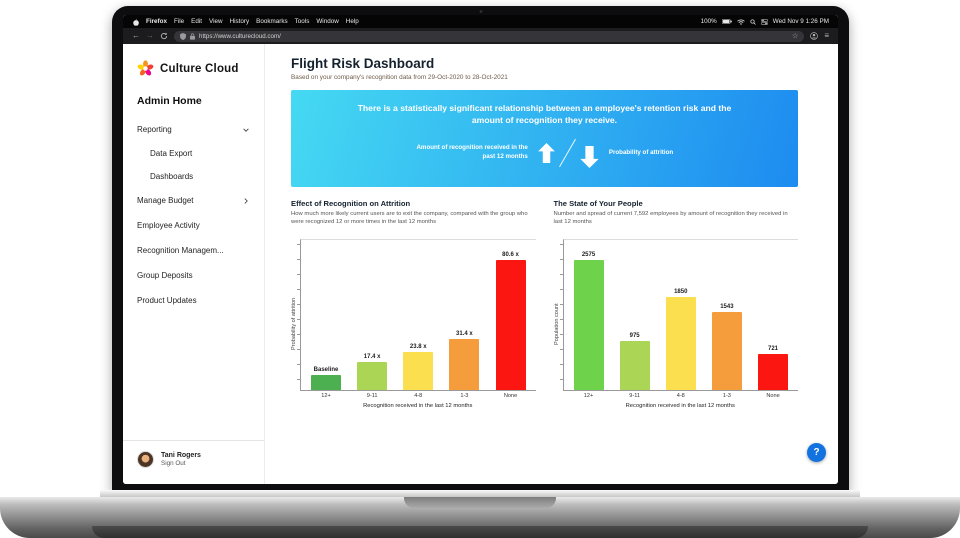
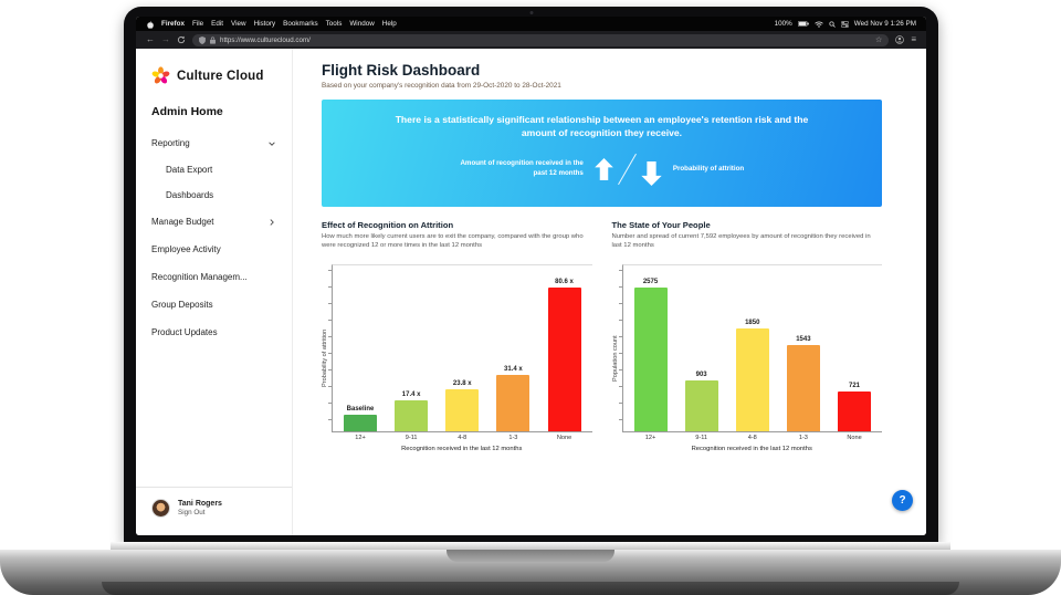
The State of Your People/9-11: 975 -> 903
